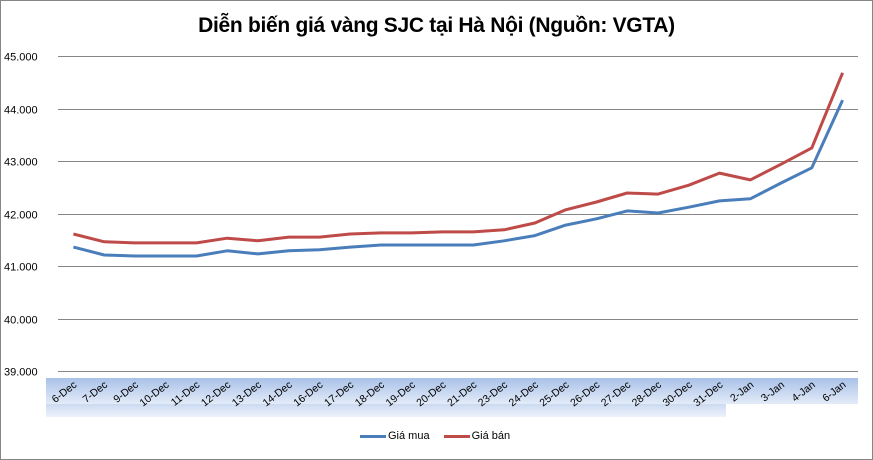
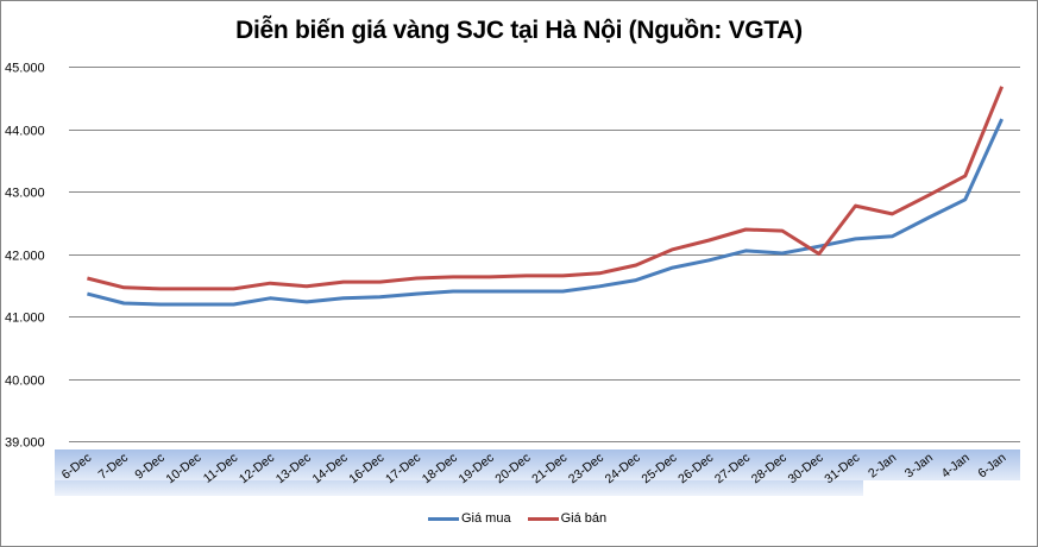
Giá bán/30-Dec: 42500 -> 42000
